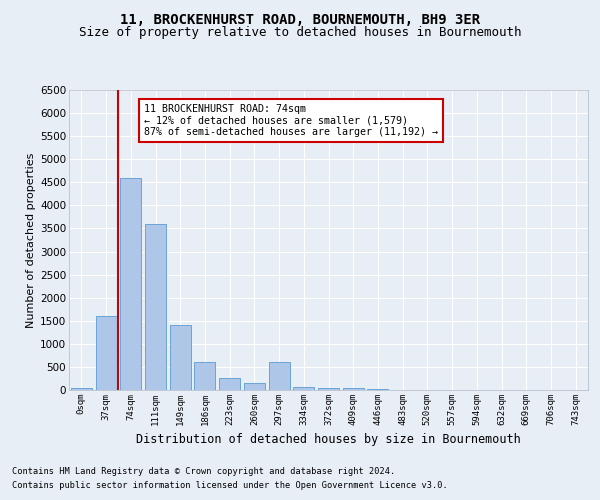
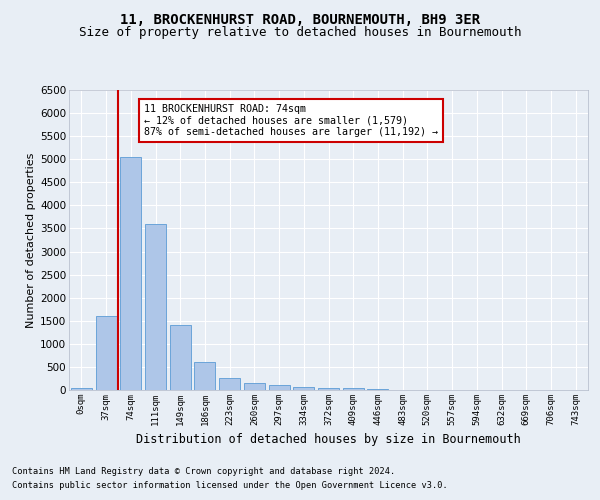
74sqm: 4600 -> 5050
297sqm: 600 -> 100
